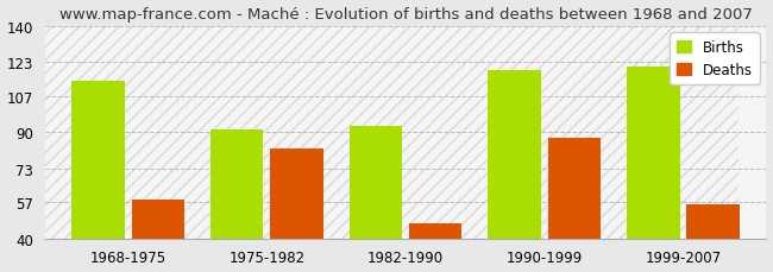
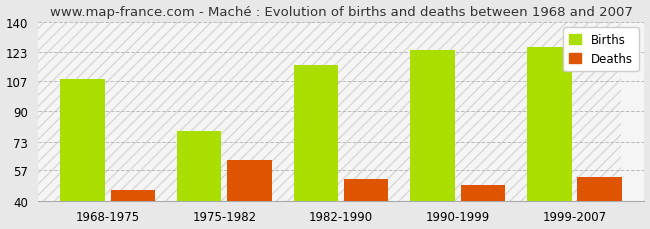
Births/1968-1975: 114 -> 108
Deaths/1968-1975: 58 -> 46
Births/1975-1982: 91 -> 79
Deaths/1975-1982: 82 -> 63
Births/1982-1990: 93 -> 116
Deaths/1982-1990: 47 -> 52
Births/1990-1999: 119 -> 124
Deaths/1990-1999: 87 -> 49
Births/1999-2007: 121 -> 126
Deaths/1999-2007: 56 -> 53
